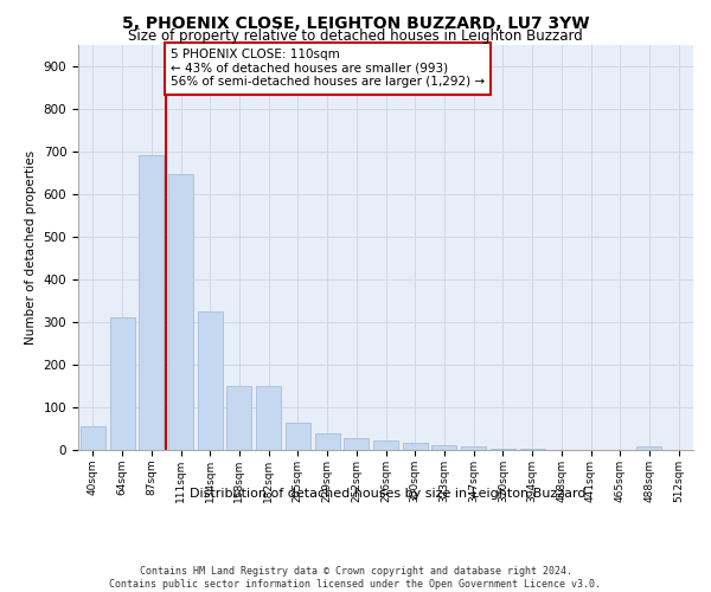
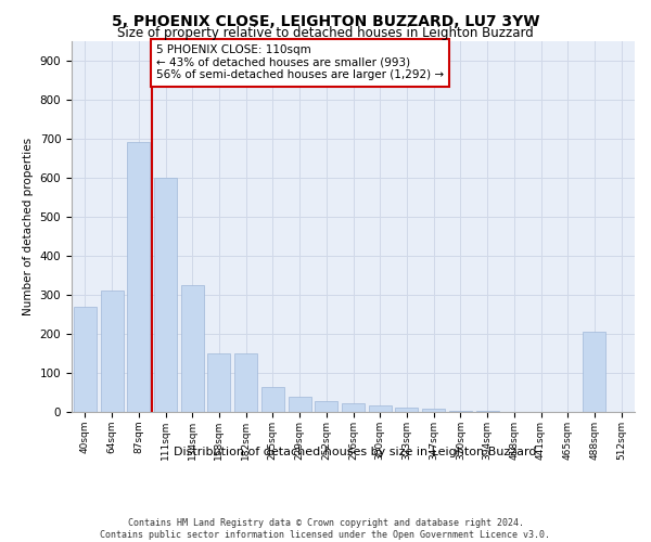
40sqm: 55 -> 270
111sqm: 645 -> 600
488sqm: 8 -> 205
